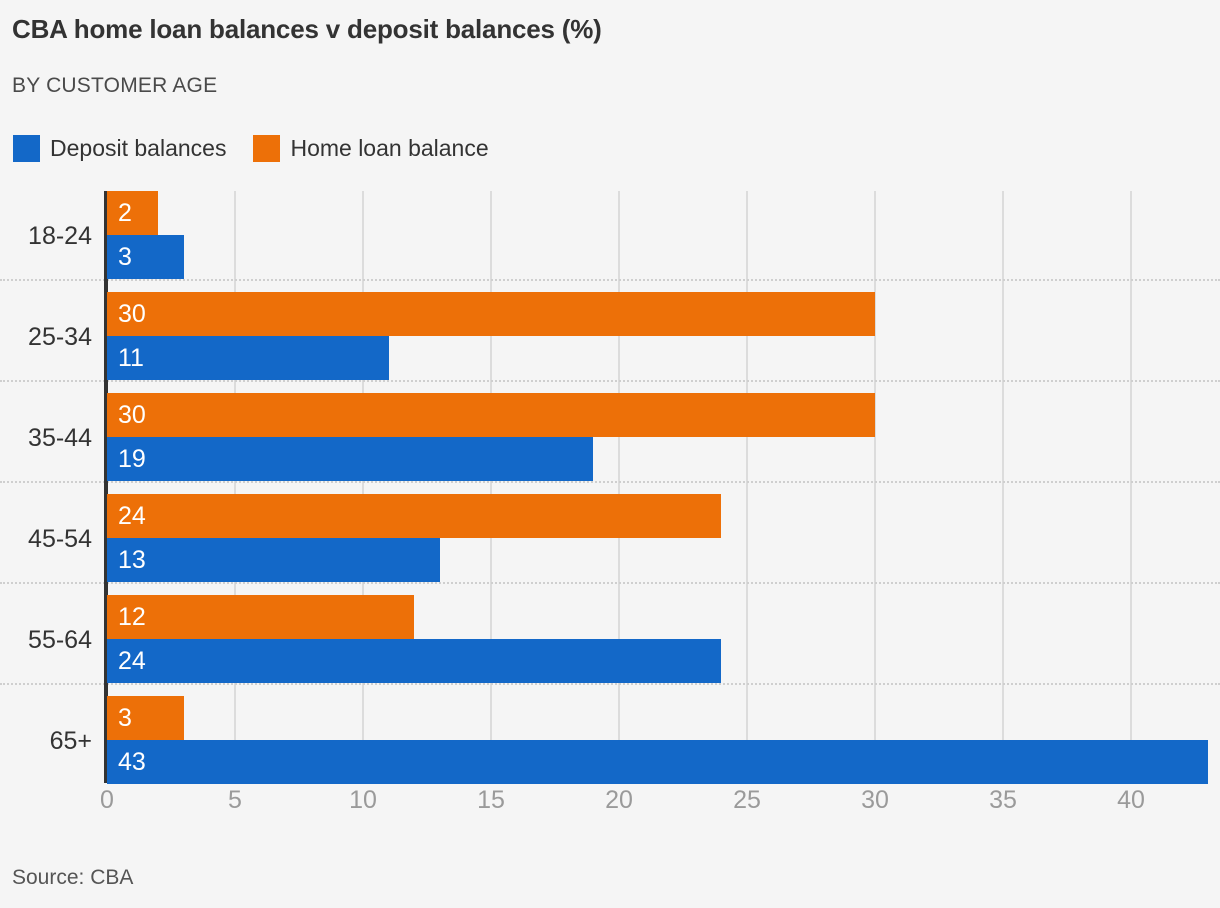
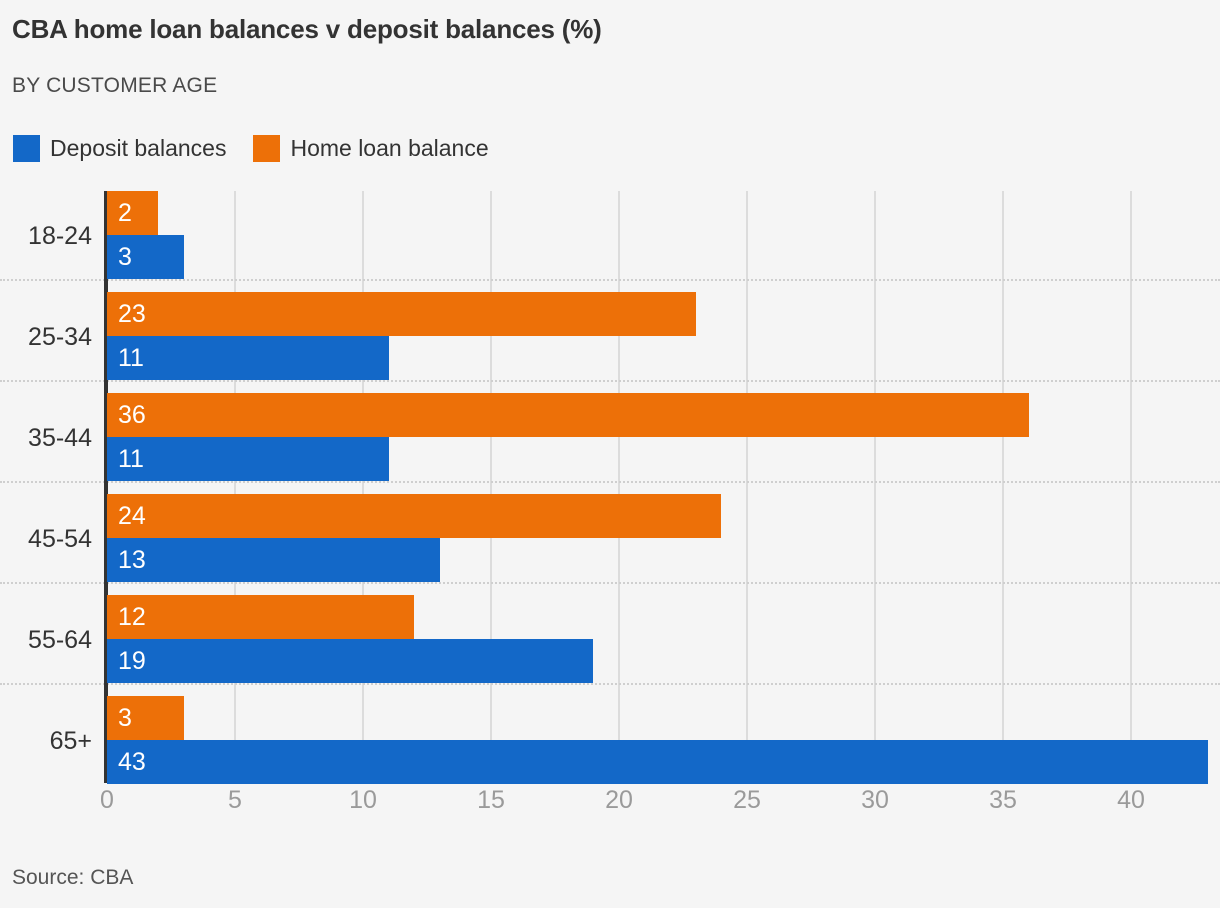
Home loan balance/25-34: 30 -> 23
Home loan balance/35-44: 30 -> 36
Deposit balances/35-44: 19 -> 11
Deposit balances/55-64: 24 -> 19
